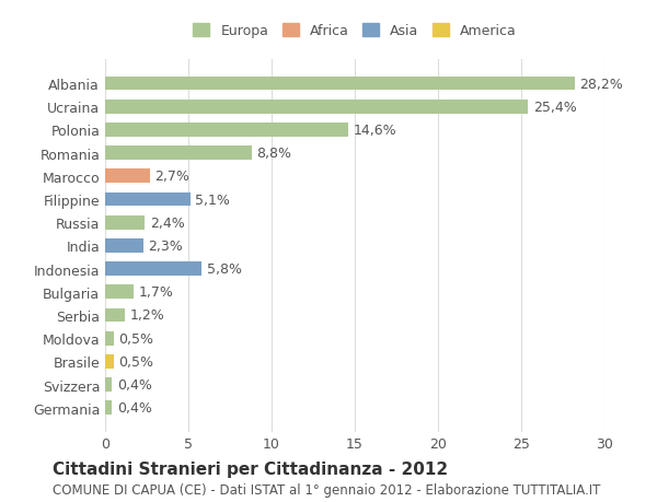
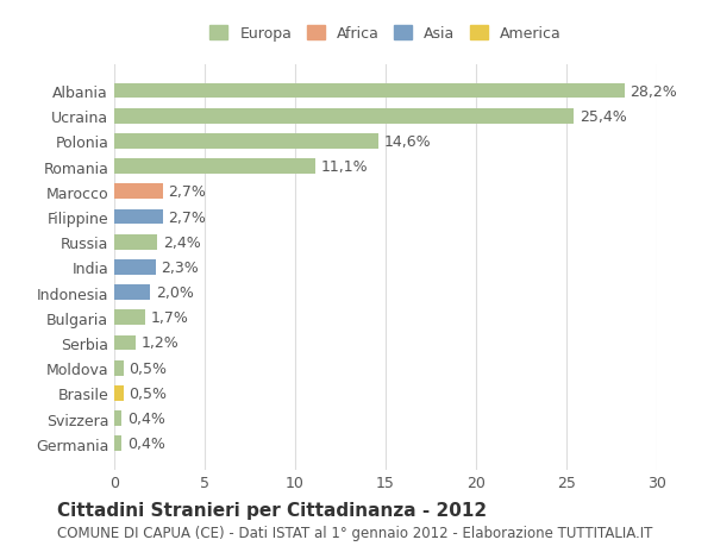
Romania: 8,8% -> 11,1%
Filippine: 5,1% -> 2,7%
Indonesia: 5,8% -> 2,0%
